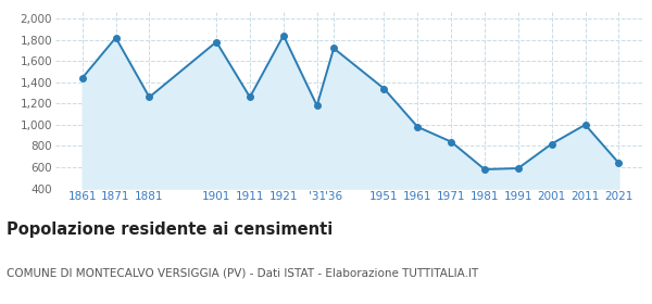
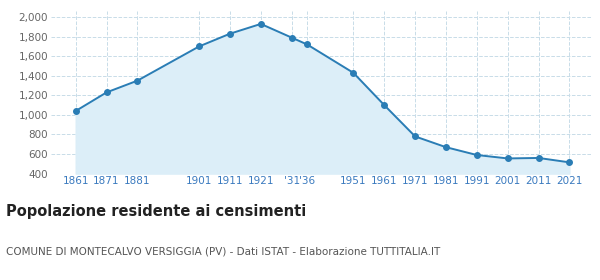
1861: 1,440 -> 1,040
1871: 1,820 -> 1,230
1881: 1,260 -> 1,350
1901: 1,780 -> 1,700
1911: 1,260 -> 1,830
1921: 1,840 -> 1,930
'31: 1,180 -> 1,790
1951: 1,340 -> 1,430
1961: 980 -> 1,100
1971: 840 -> 780
1981: 580 -> 670
2001: 820 -> 560
2011: 1,000 -> 560
2021: 640 -> 520
